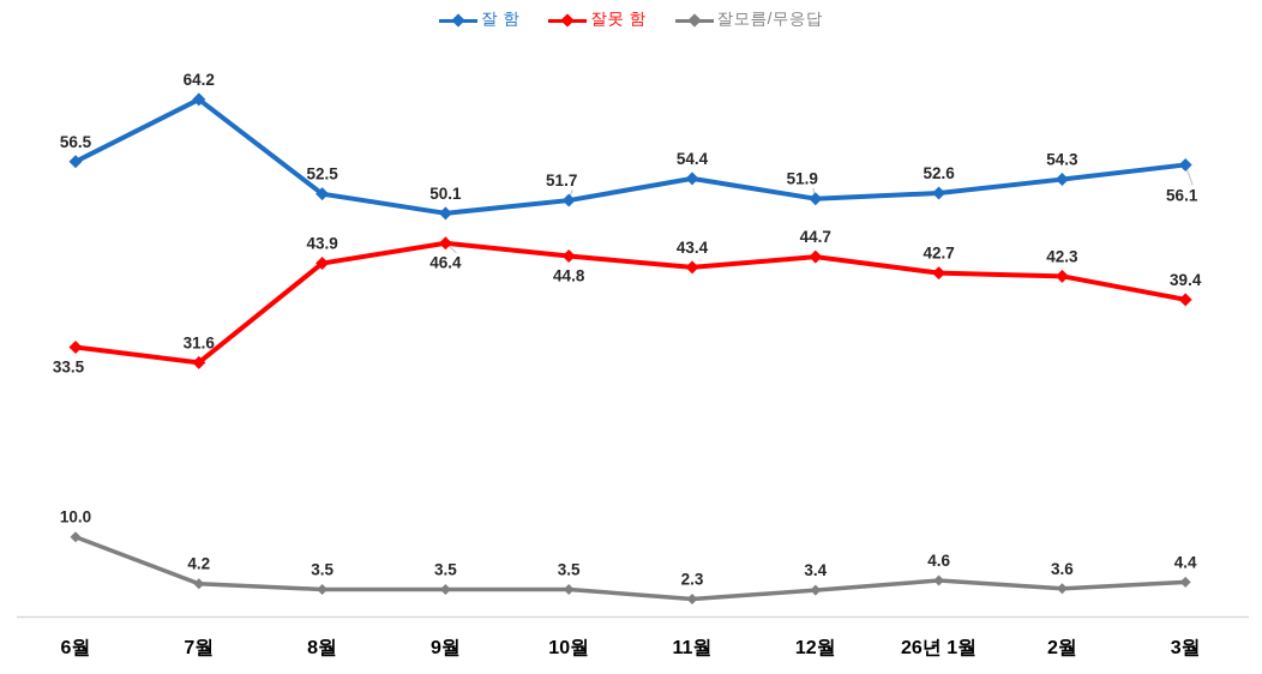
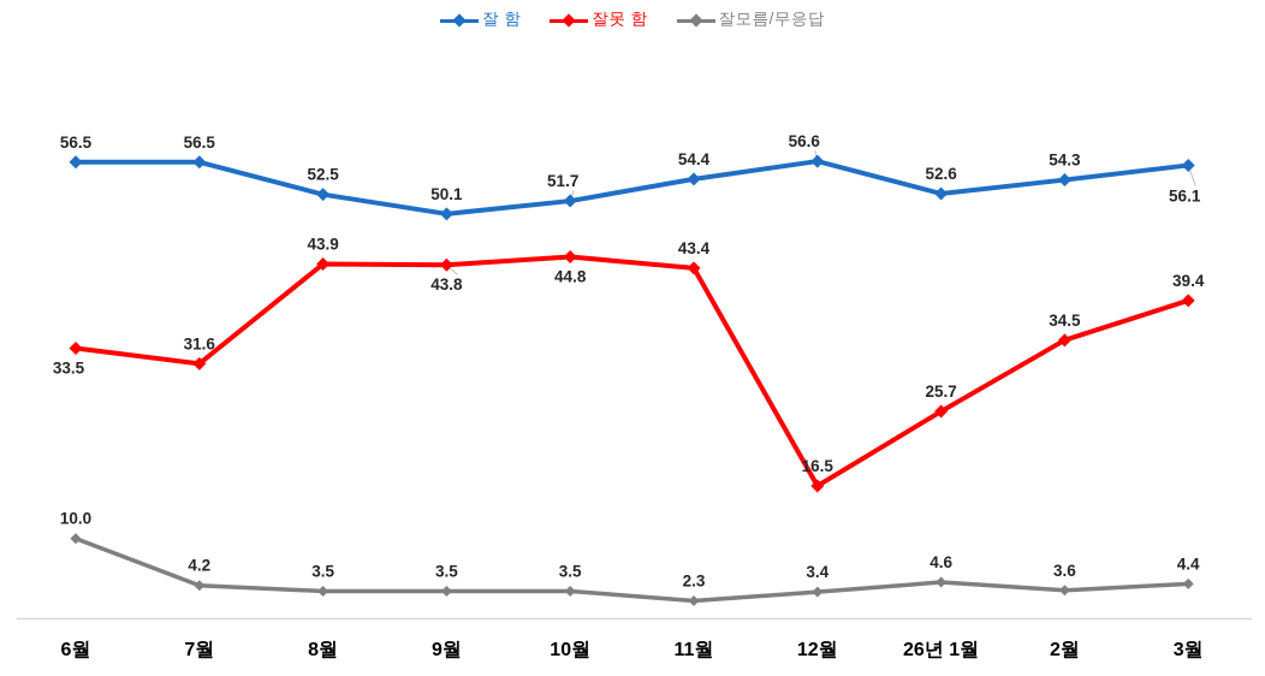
잘 함/7월: 64.2 -> 56.5
잘못 함/9월: 46.4 -> 43.8
잘 함/12월: 51.9 -> 56.6
잘못 함/12월: 44.7 -> 16.5
잘못 함/26년 1월: 42.7 -> 25.7
잘못 함/2월: 42.3 -> 34.5
